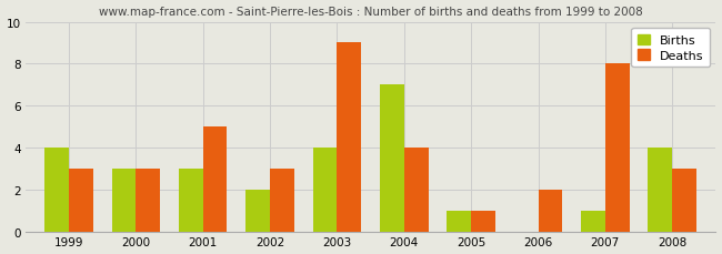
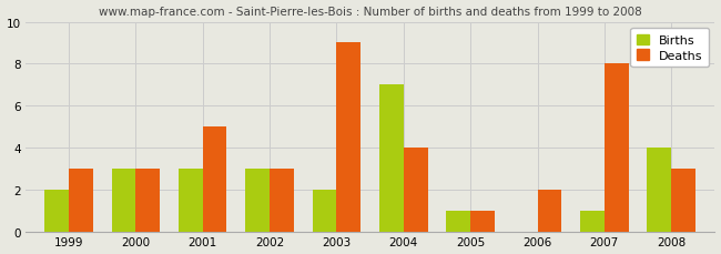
Births/1999: 4 -> 2
Births/2002: 2 -> 3
Births/2003: 4 -> 2
